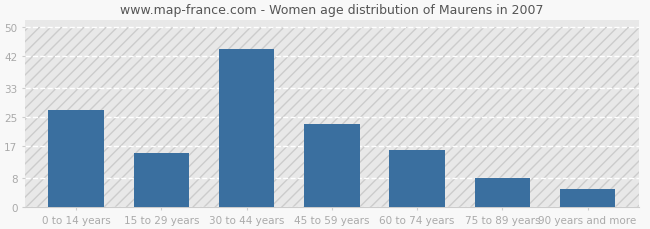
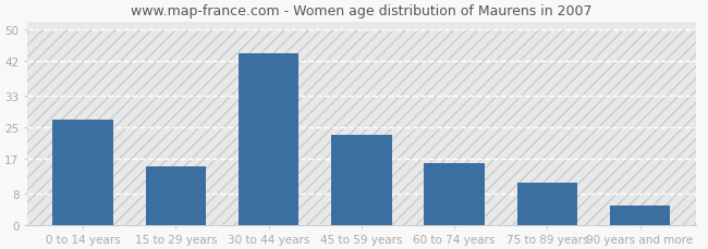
75 to 89 years: 8 -> 11
